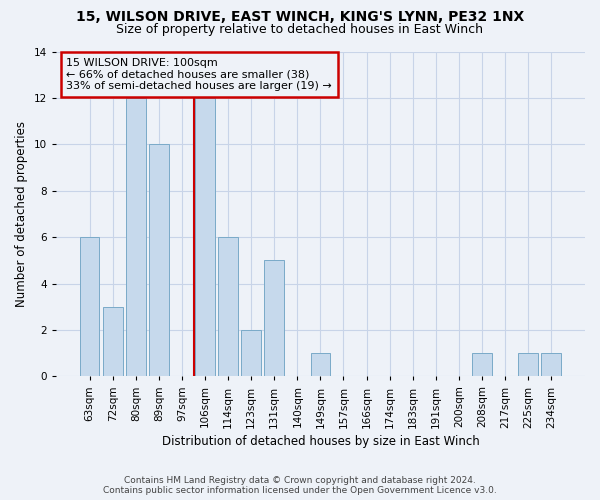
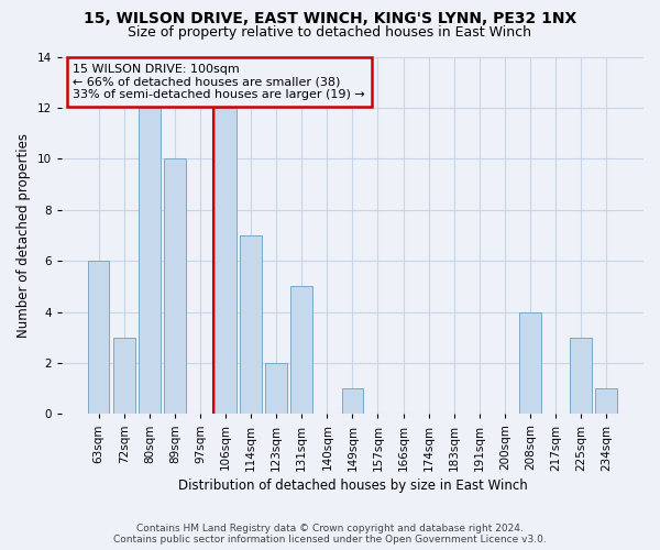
114sqm: 6 -> 7
208sqm: 1 -> 4
225sqm: 1 -> 3
